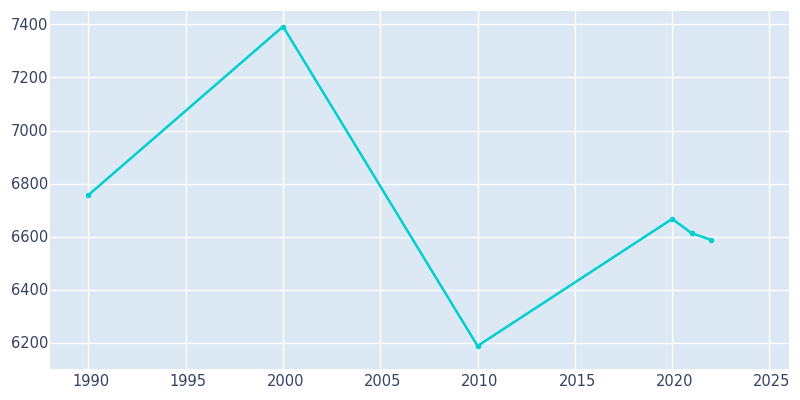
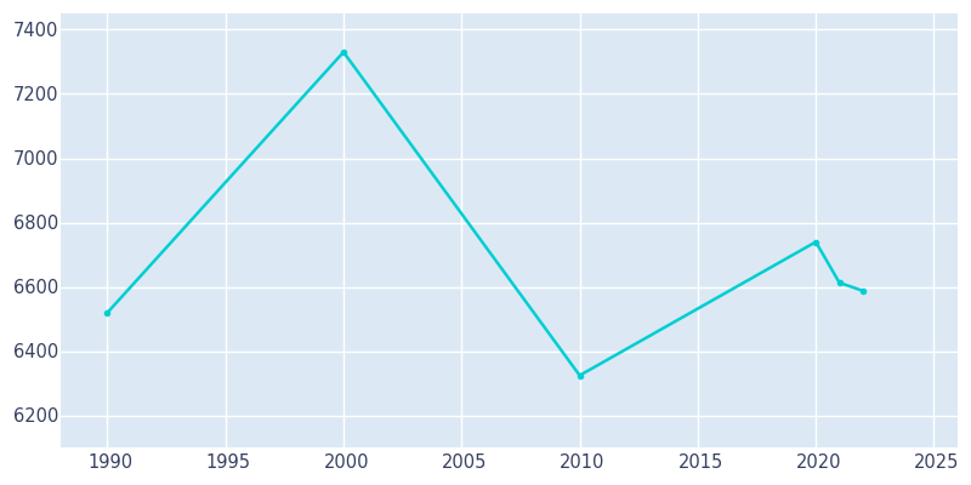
1990: 6757 -> 6520
2000: 7392 -> 7330
2010: 6188 -> 6325
2020: 6667 -> 6740
